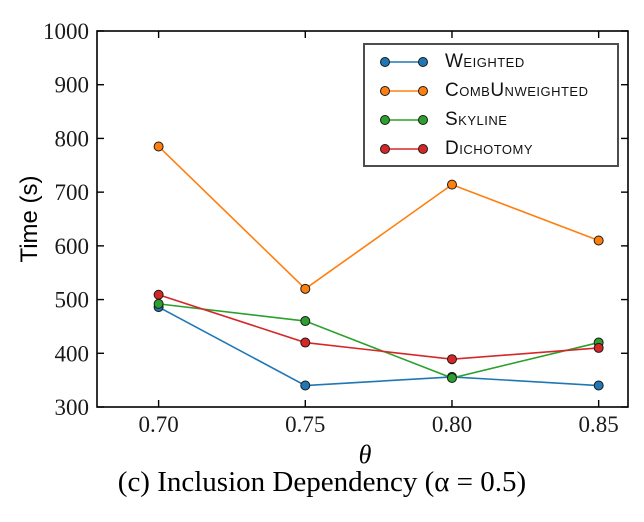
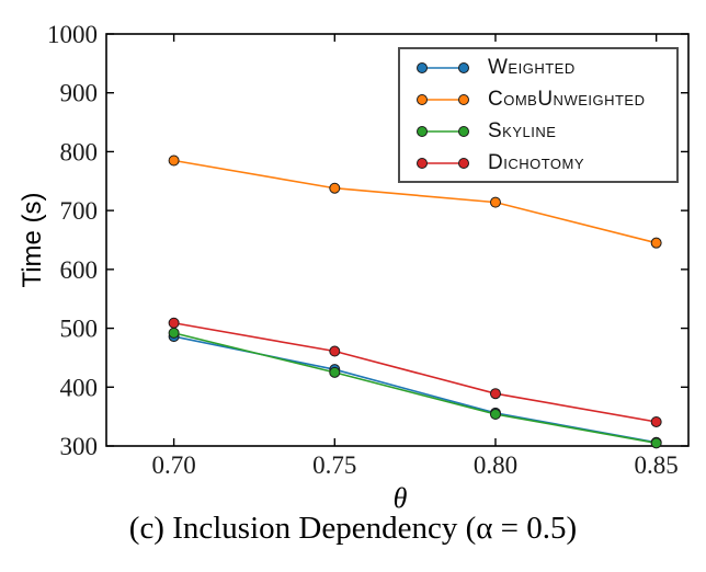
Weighted/0.75: 340 -> 430
CombUnweighted/0.75: 520 -> 740
Skyline/0.75: 460 -> 420
Dichotomy/0.75: 420 -> 460
Weighted/0.85: 340 -> 310
CombUnweighted/0.85: 610 -> 640
Skyline/0.85: 420 -> 300
Dichotomy/0.85: 410 -> 340
